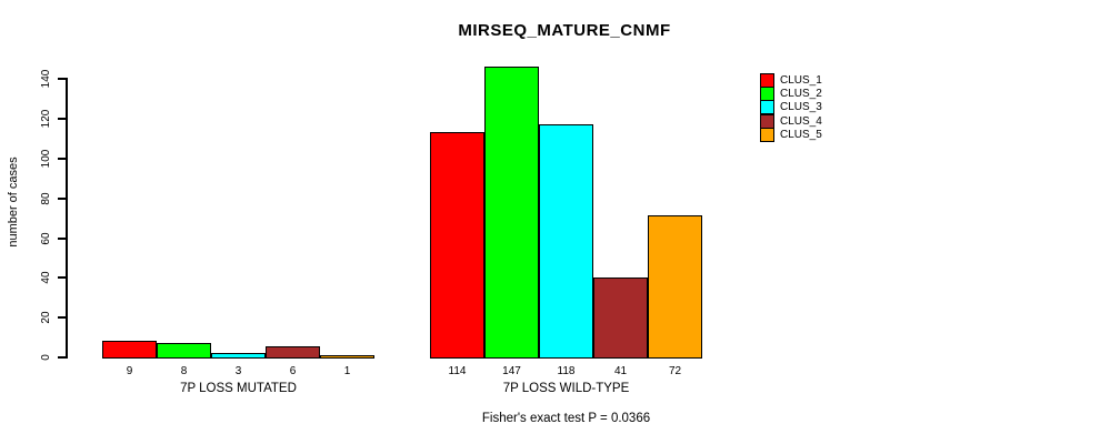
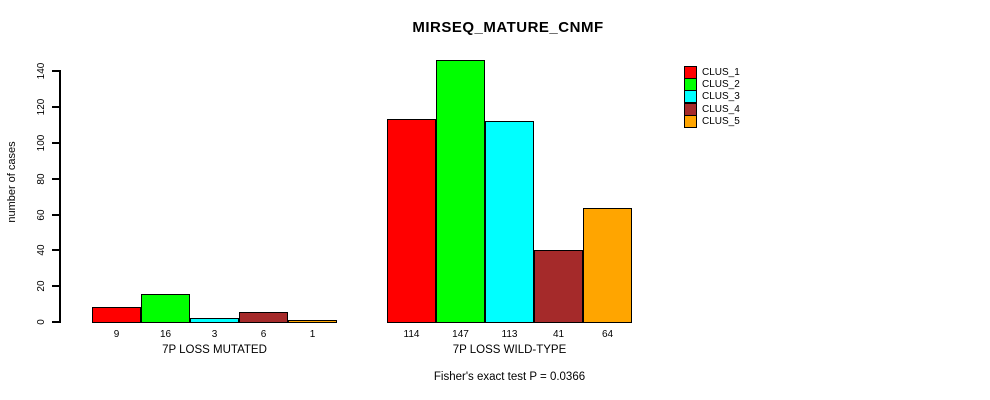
CLUS_2/7P LOSS MUTATED: 8 -> 16
CLUS_3/7P LOSS WILD-TYPE: 118 -> 113
CLUS_5/7P LOSS WILD-TYPE: 72 -> 64
